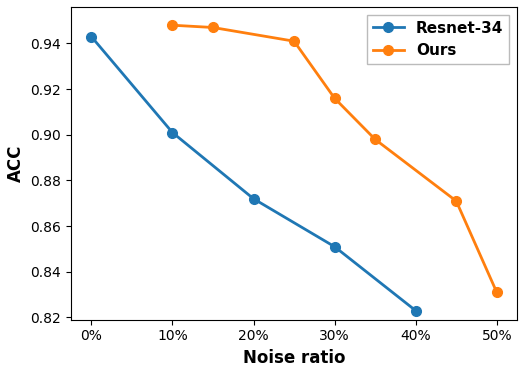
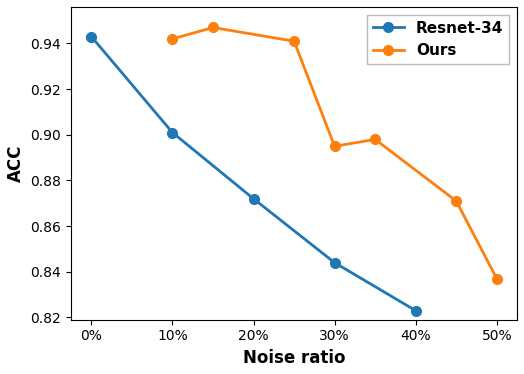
Ours/10%: 0.948 -> 0.942
Resnet-34/30%: 0.851 -> 0.844
Ours/30%: 0.916 -> 0.895
Ours/50%: 0.831 -> 0.837
